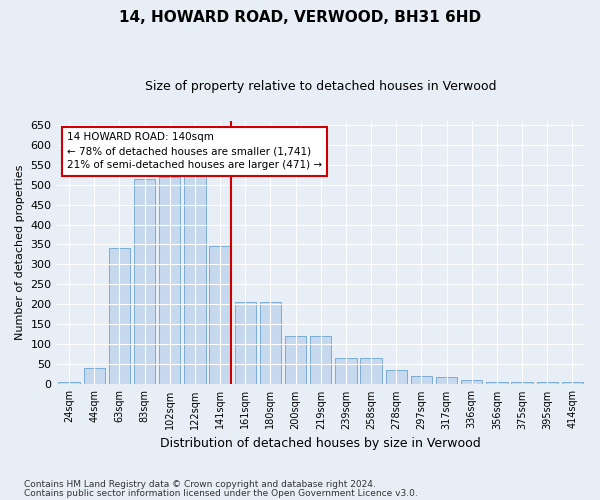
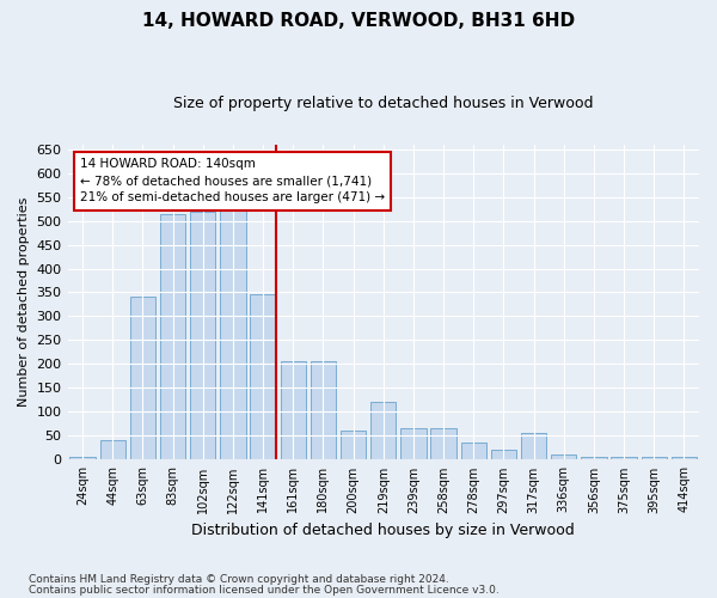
200sqm: 120 -> 60
317sqm: 18 -> 55
